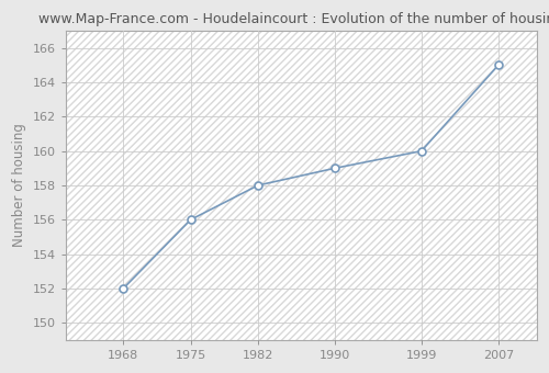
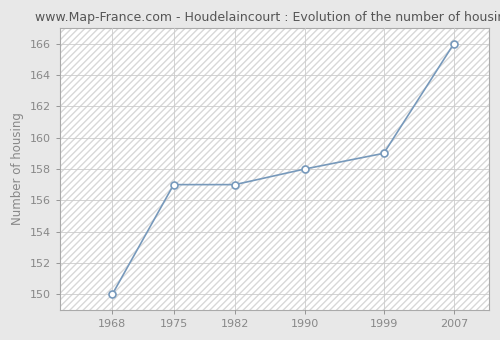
1968: 152 -> 150
1975: 156 -> 157
1982: 158 -> 157
1990: 159 -> 158
1999: 160 -> 159
2007: 165 -> 166
